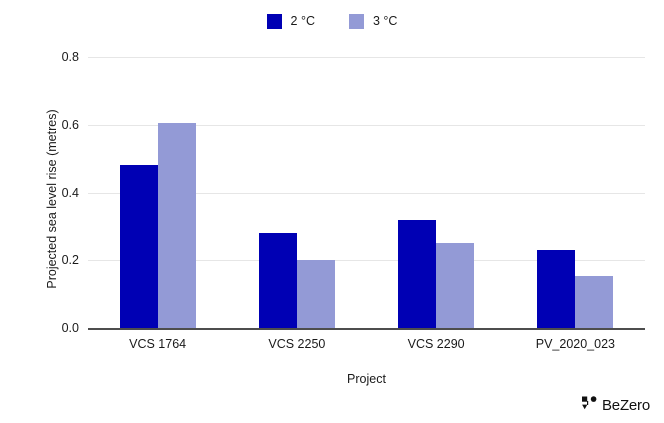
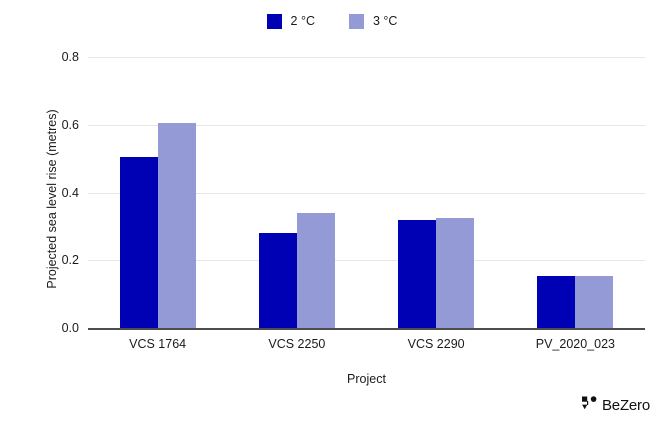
2 °C/VCS 1764: 0.48 -> 0.51
3 °C/VCS 2250: 0.20 -> 0.34
3 °C/VCS 2290: 0.25 -> 0.33
2 °C/PV_2020_023: 0.23 -> 0.15
